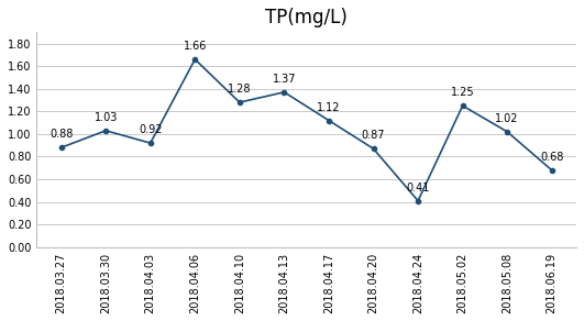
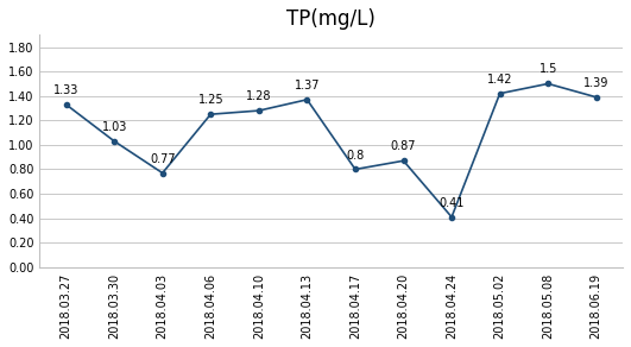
2018.03.27: 0.88 -> 1.33
2018.04.03: 0.92 -> 0.77
2018.04.06: 1.66 -> 1.25
2018.04.17: 1.12 -> 0.8
2018.05.02: 1.25 -> 1.42
2018.05.08: 1.02 -> 1.5
2018.06.19: 0.68 -> 1.39
